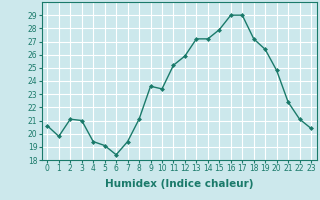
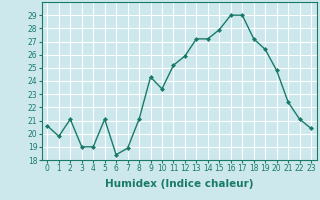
3: 21.0 -> 19.0
4: 19.4 -> 19.0
5: 19.1 -> 21.1
7: 19.4 -> 18.9
9: 23.6 -> 24.3
